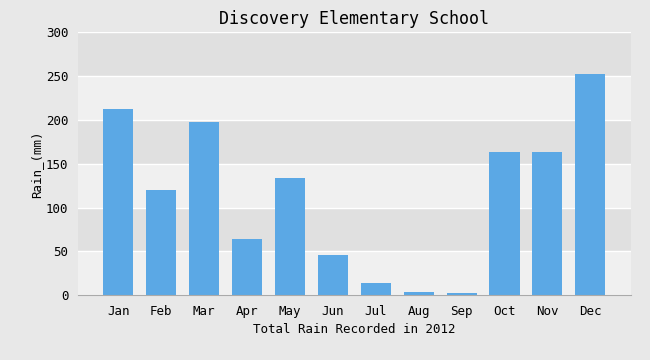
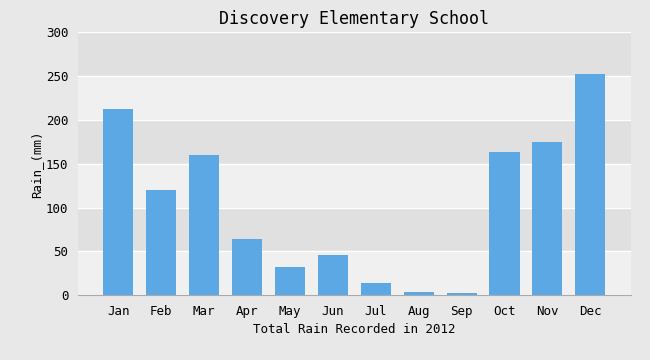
Mar: 198 -> 160
May: 134 -> 32
Nov: 164 -> 175
